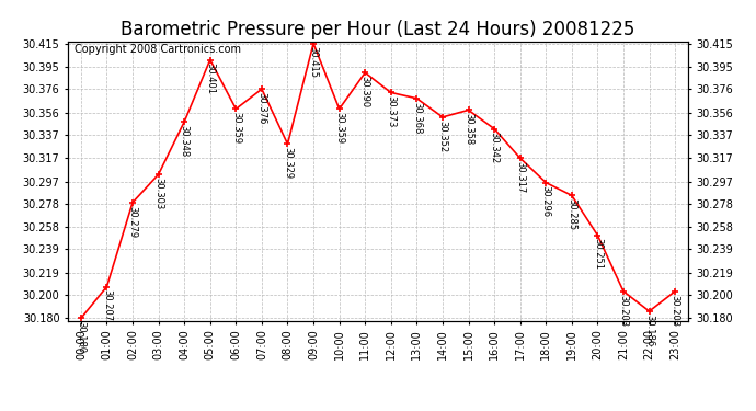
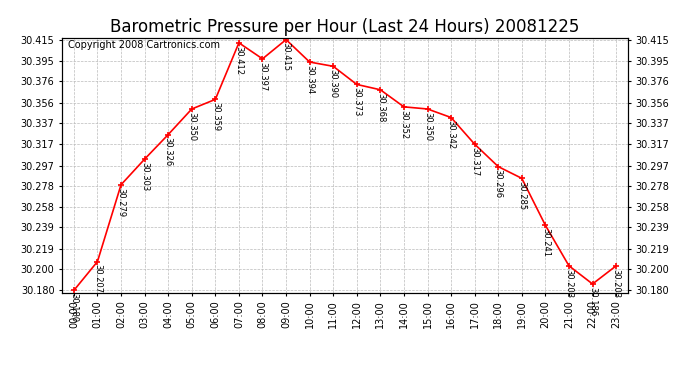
04:00: 30.348 -> 30.326
05:00: 30.401 -> 30.350
07:00: 30.376 -> 30.412
08:00: 30.329 -> 30.397
10:00: 30.359 -> 30.394
15:00: 30.358 -> 30.350
20:00: 30.251 -> 30.241
